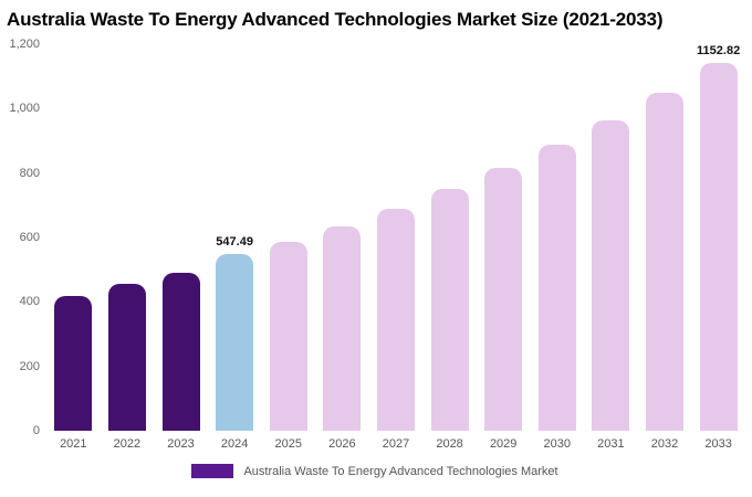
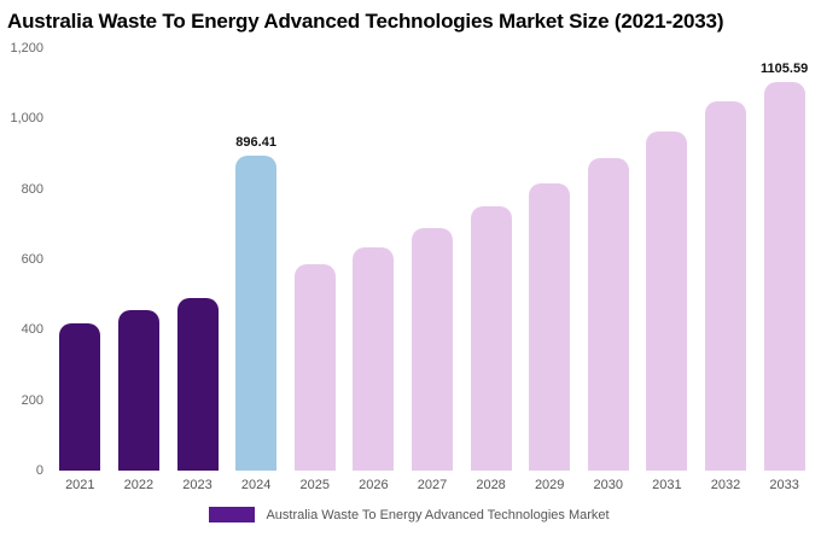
2024: 547.49 -> 896.41
2033: 1152.82 -> 1105.59
